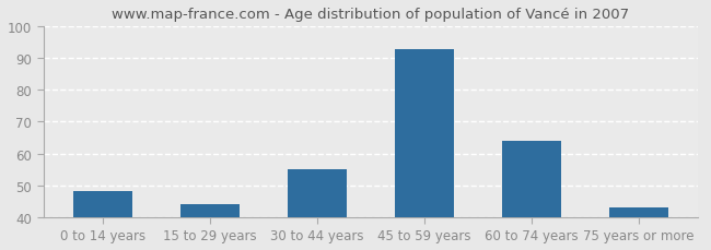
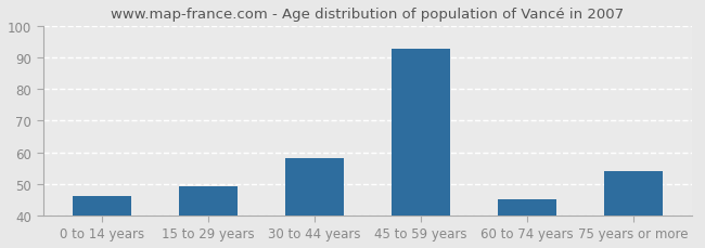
0 to 14 years: 48 -> 46
15 to 29 years: 44 -> 49
30 to 44 years: 55 -> 58
60 to 74 years: 64 -> 45
75 years or more: 43 -> 54
